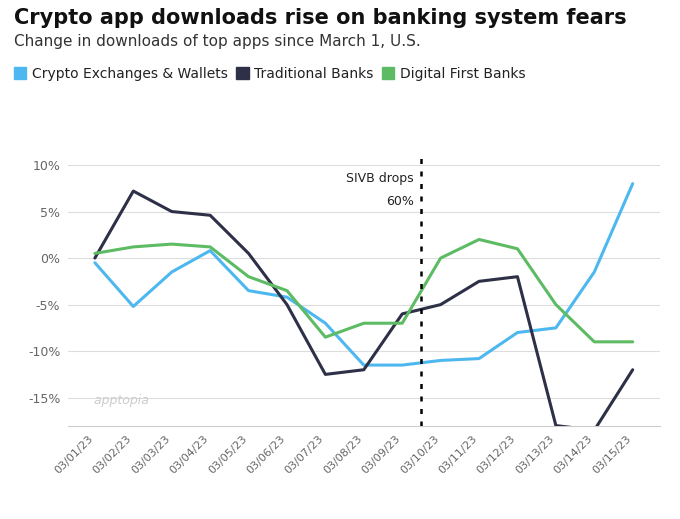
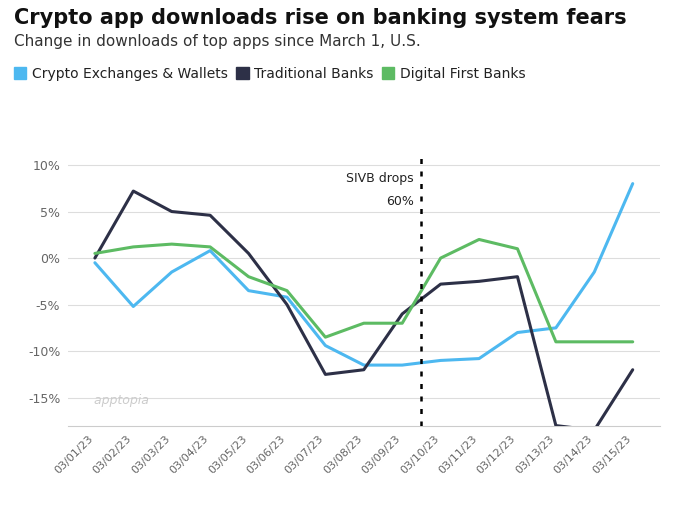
Crypto Exchanges & Wallets/03/07/23: -7.0% -> -9.4%
Traditional Banks/03/10/23: -5.0% -> -2.8%
Digital First Banks/03/13/23: -5.0% -> -9.0%
